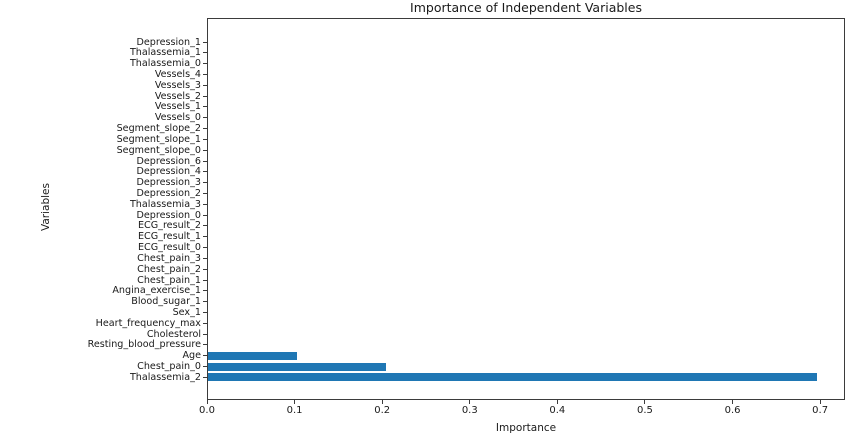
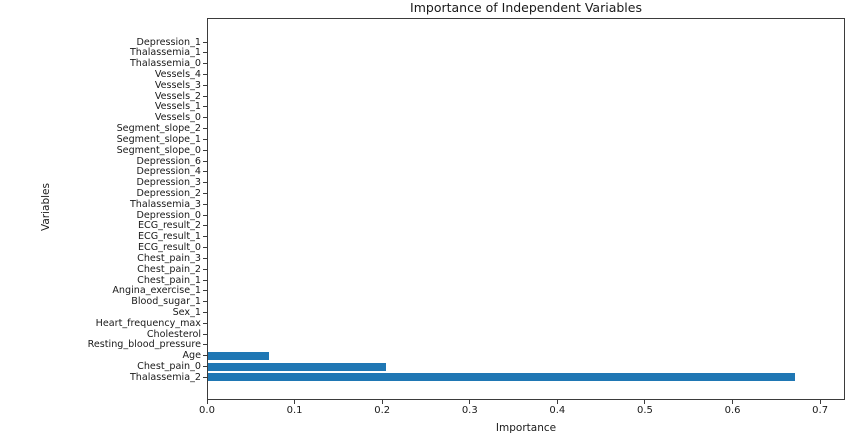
Age: 0.10 -> 0.07
Thalassemia_2: 0.69 -> 0.67
